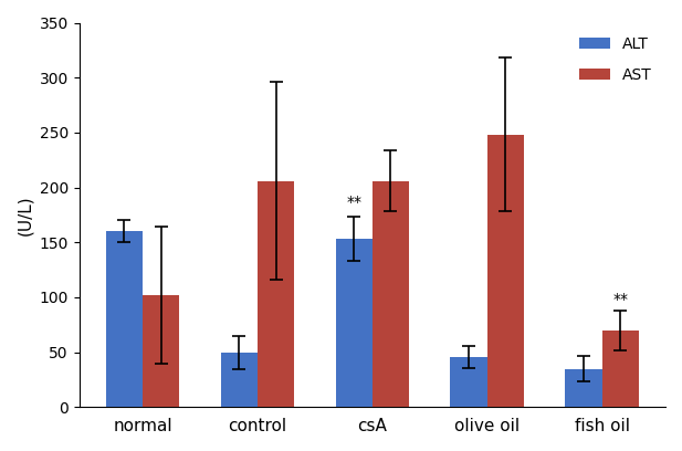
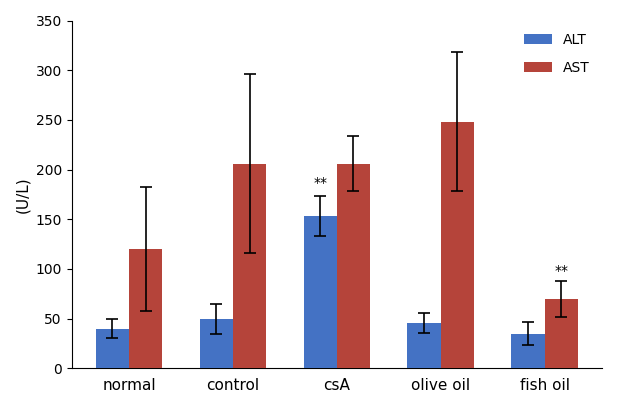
ALT/normal: 160 -> 40
AST/normal: 102 -> 120
